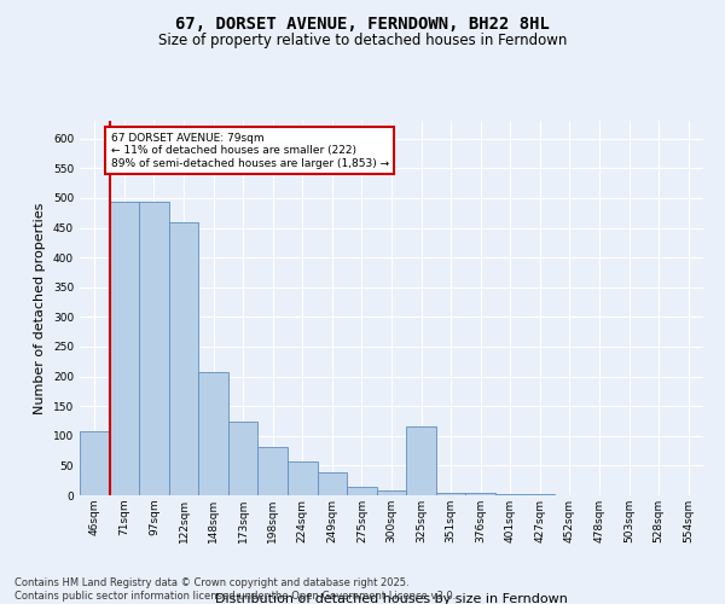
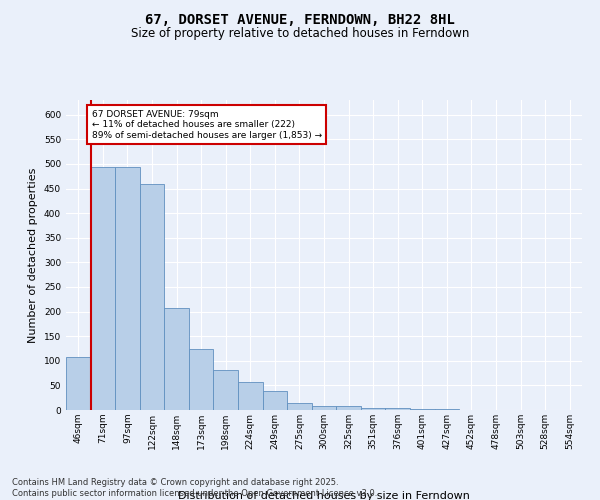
325sqm: 115 -> 9
